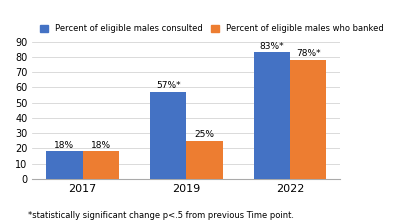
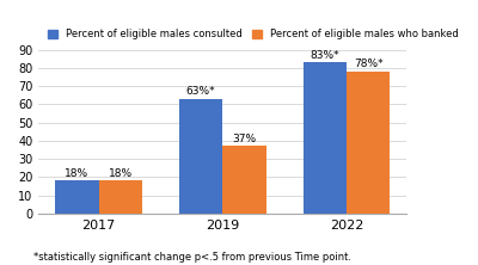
Percent of eligible males consulted/2019: 57%* -> 63%*
Percent of eligible males who banked/2019: 25% -> 37%
